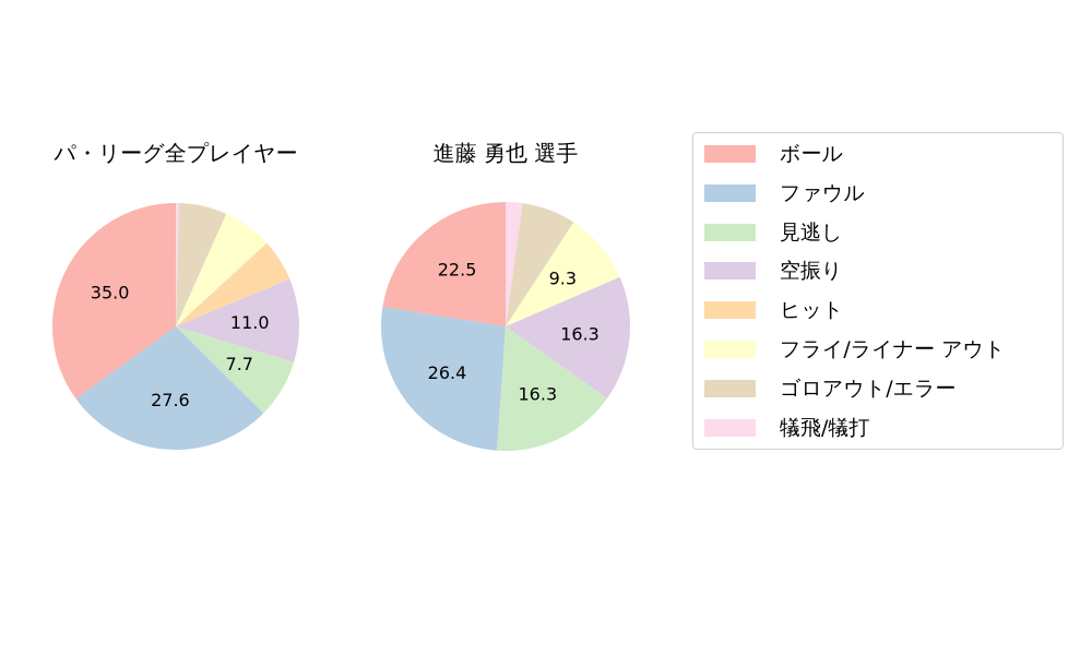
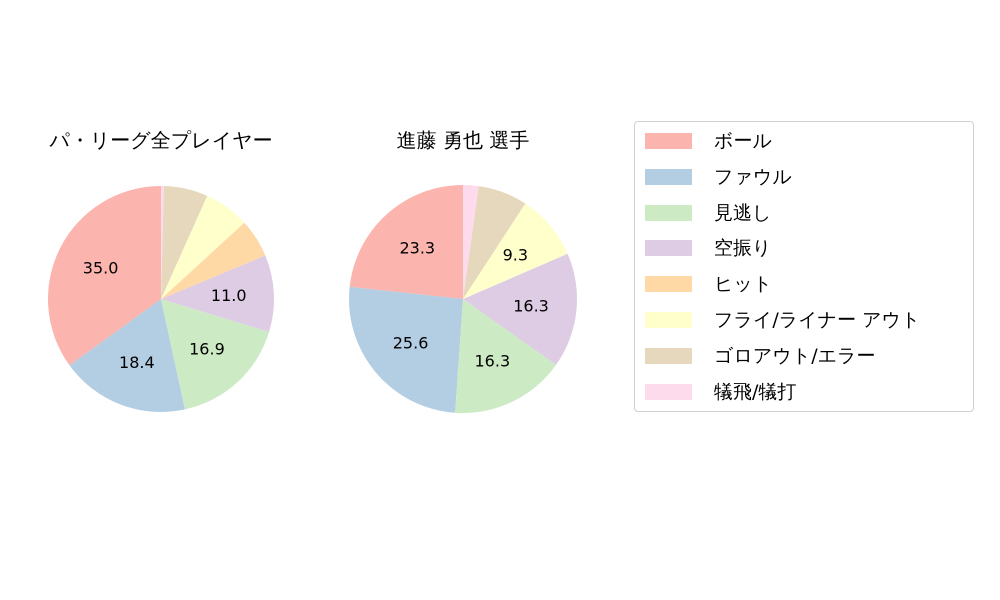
パ・リーグ全プレイヤー/ファウル: 27.6 -> 18.4
パ・リーグ全プレイヤー/見逃し: 7.7 -> 16.9
進藤 勇也 選手/ボール: 22.5 -> 23.3
進藤 勇也 選手/ファウル: 26.4 -> 25.6
